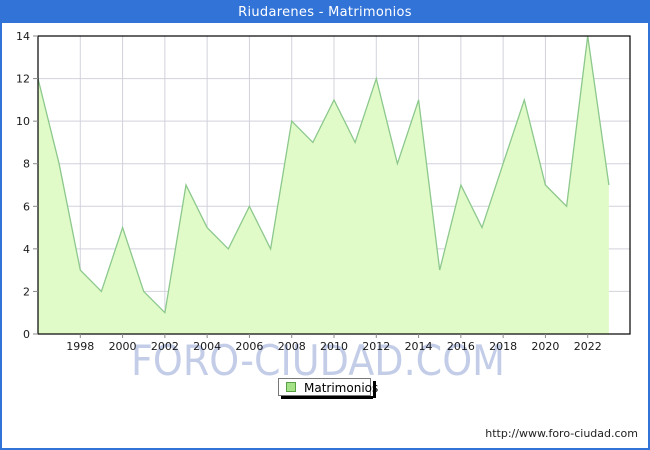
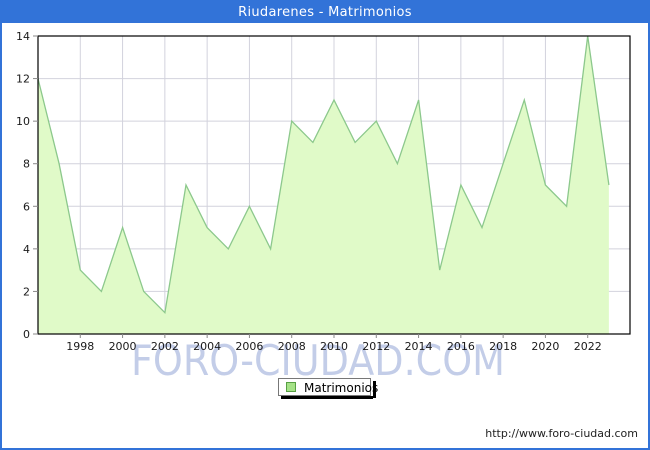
2012: 12 -> 10
